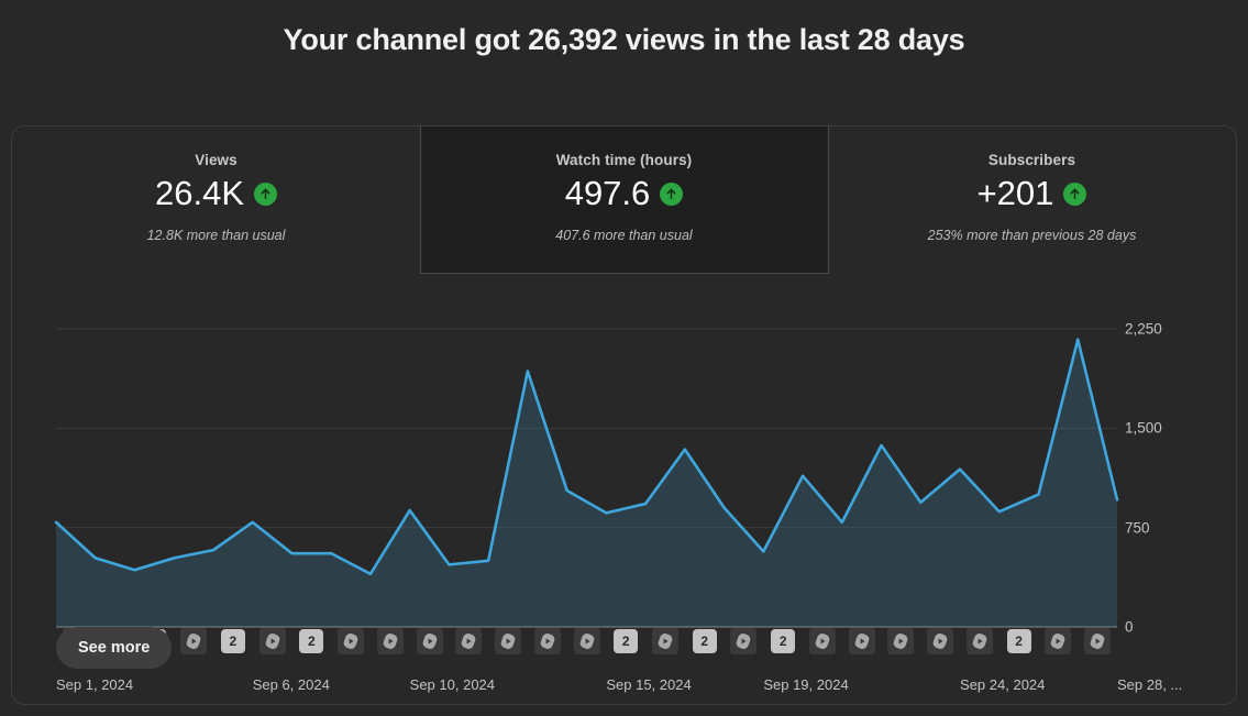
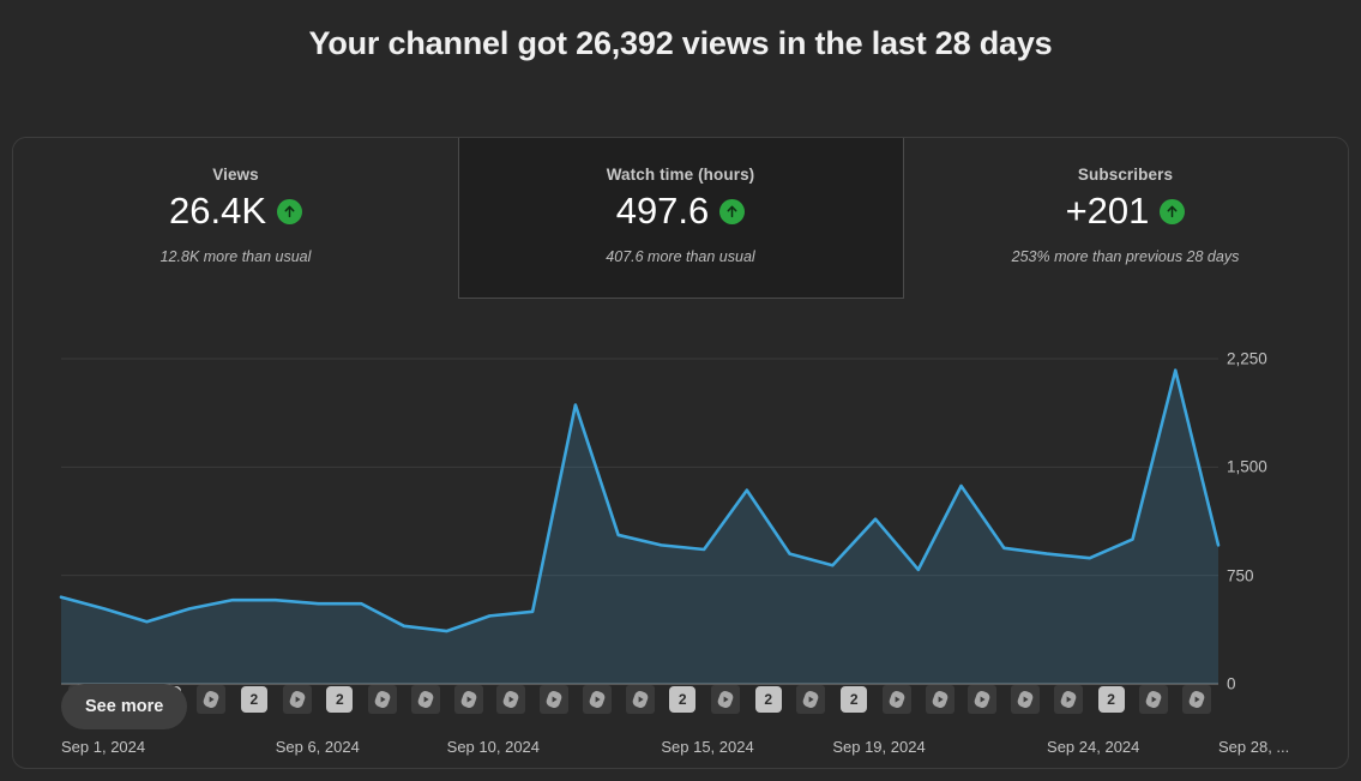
Sep 1, 2024: 790 -> 600
Sep 6, 2024: 790 -> 580
Sep 10, 2024: 880 -> 360
Sep 15, 2024: 860 -> 960
Sep 19, 2024: 570 -> 820
Sep 24, 2024: 1190 -> 900
